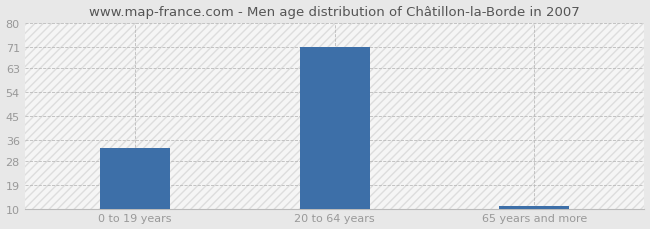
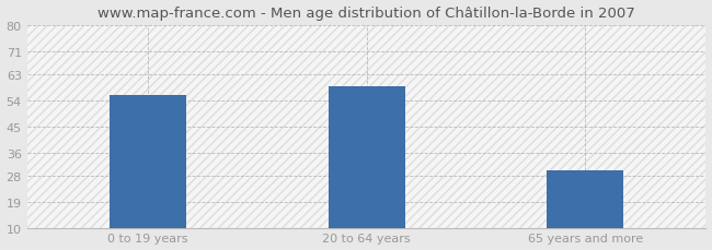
0 to 19 years: 33 -> 56
20 to 64 years: 71 -> 59
65 years and more: 11 -> 30
